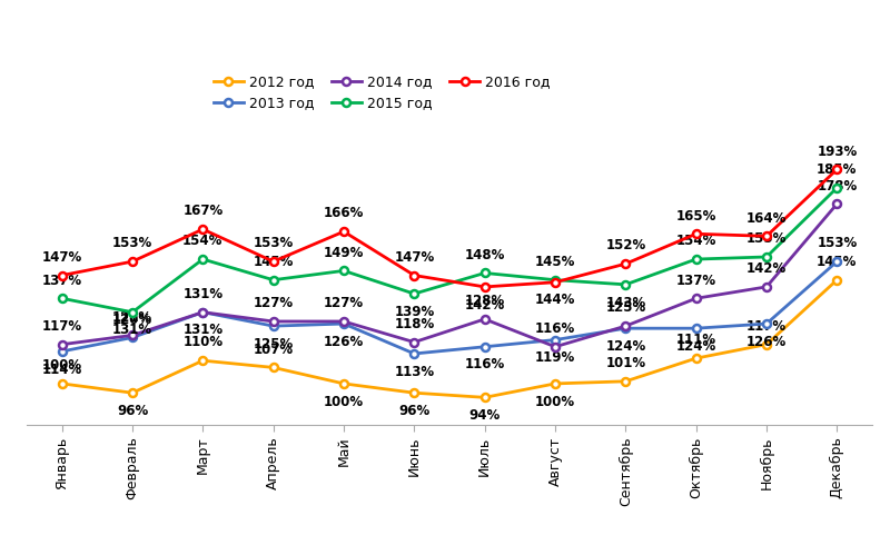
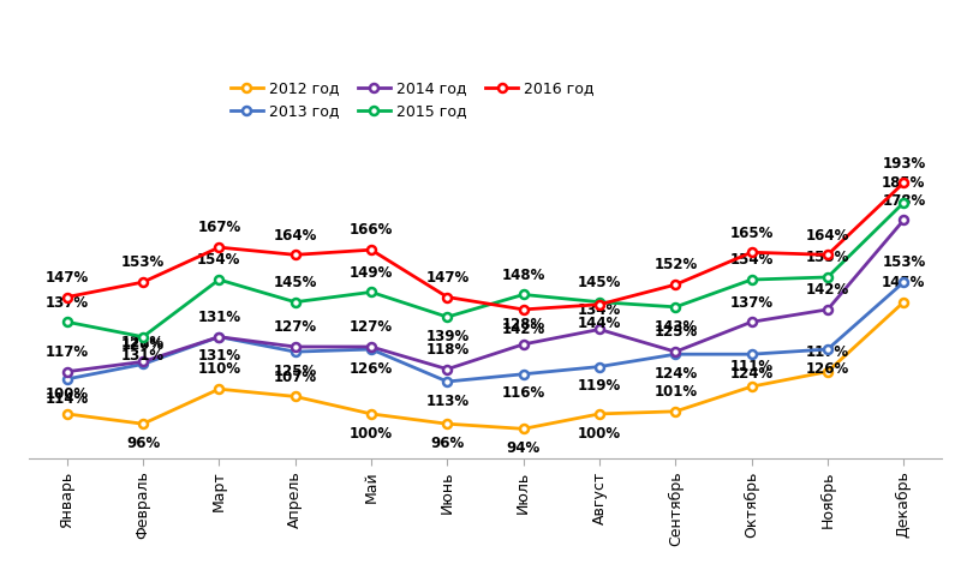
2016 год/Апрель: 153% -> 164%
2014 год/Август: 116% -> 134%
